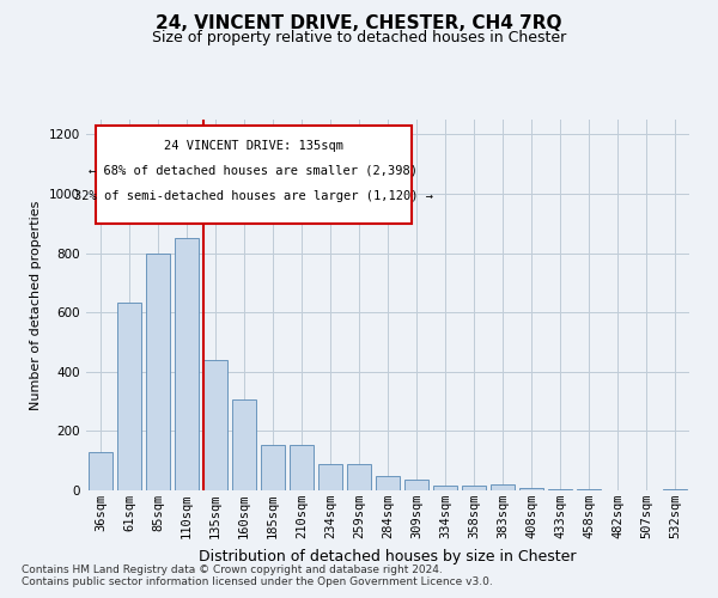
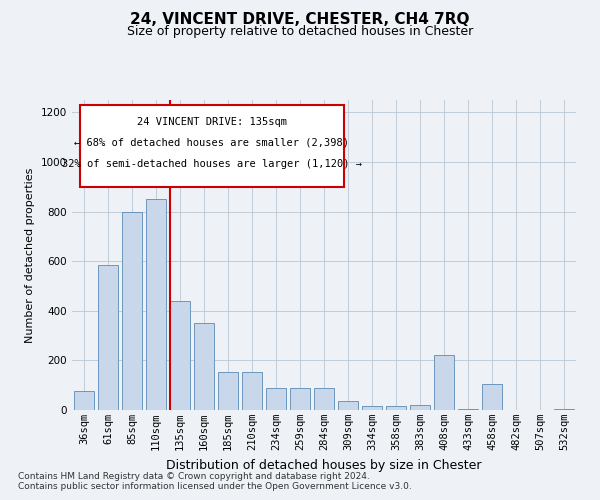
36sqm: 130 -> 75
61sqm: 635 -> 585
160sqm: 305 -> 350
284sqm: 50 -> 90
408sqm: 8 -> 220
458sqm: 5 -> 105
